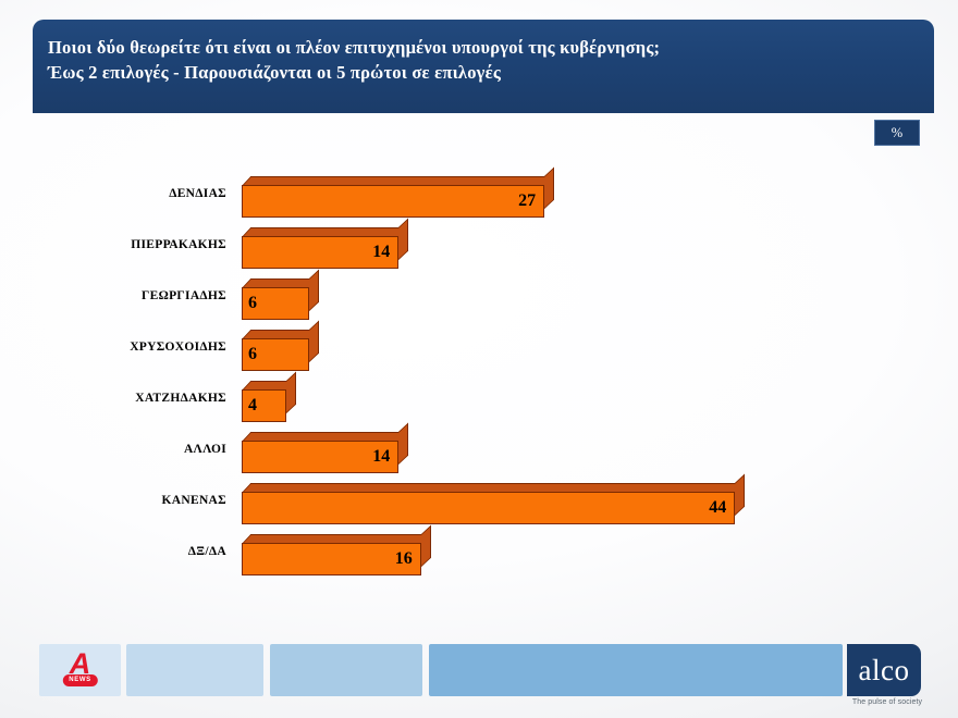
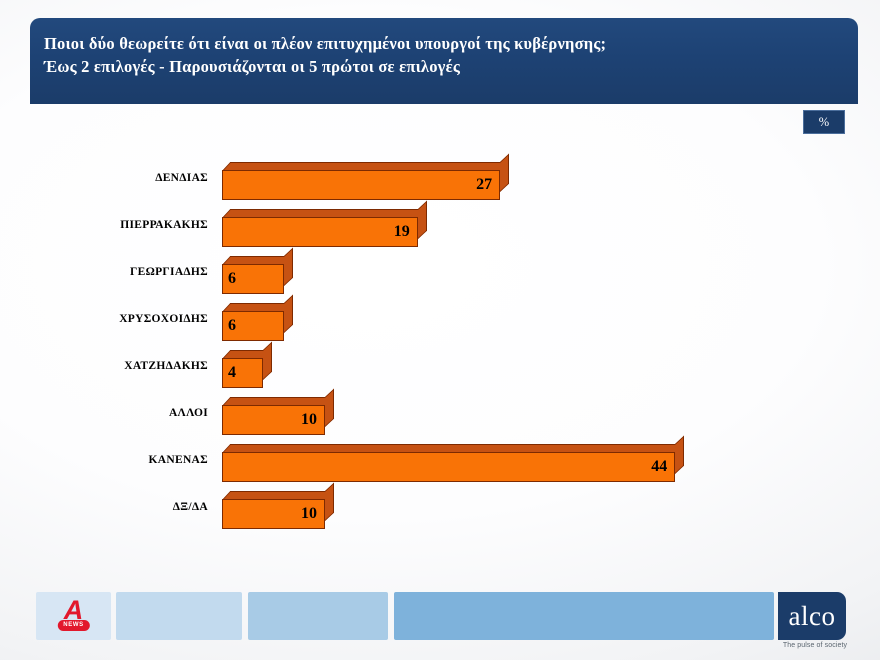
ΠΙΕΡΡΑΚΑΚΗΣ: 14 -> 19
ΑΛΛΟΙ: 14 -> 10
ΔΞ/ΔΑ: 16 -> 10
